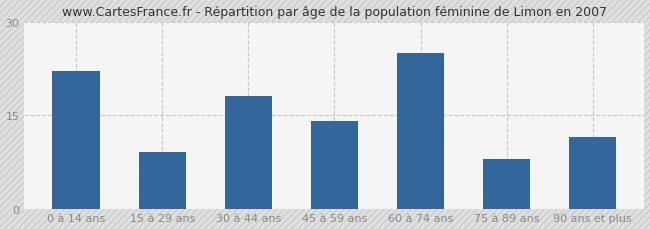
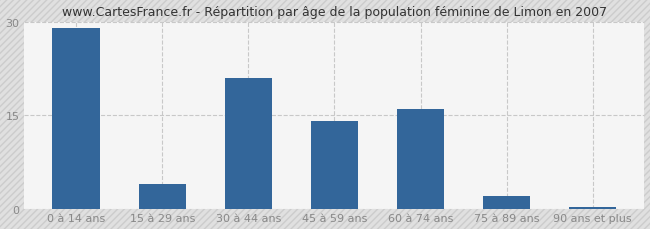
0 à 14 ans: 22.0 -> 29.0
15 à 29 ans: 9.0 -> 4.0
30 à 44 ans: 18.0 -> 21.0
60 à 74 ans: 25.0 -> 16.0
75 à 89 ans: 8.0 -> 2.0
90 ans et plus: 11.4 -> 0.3
